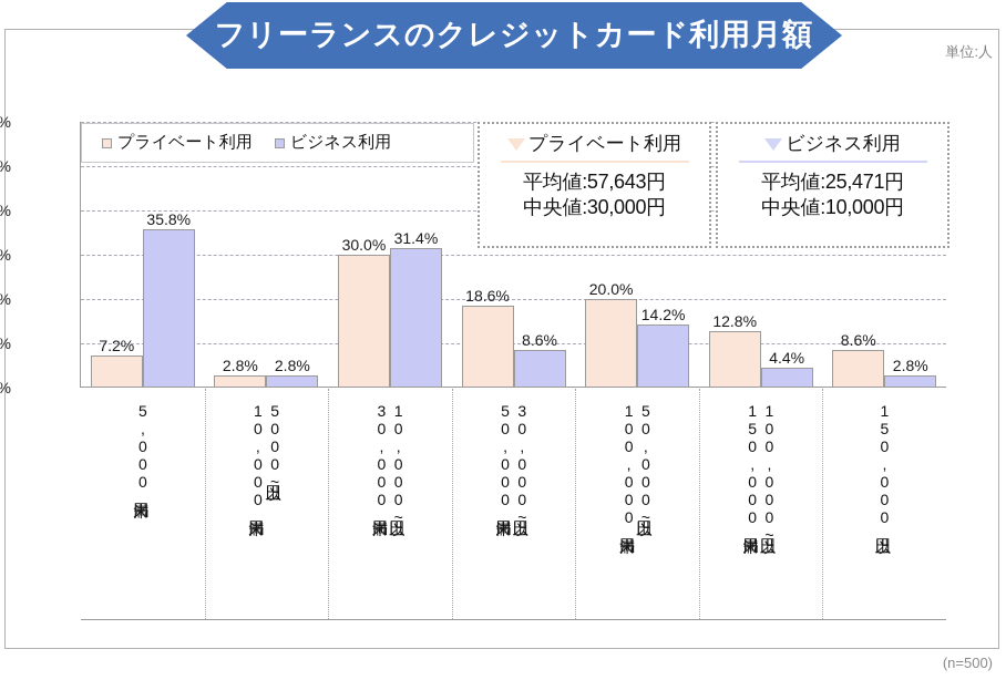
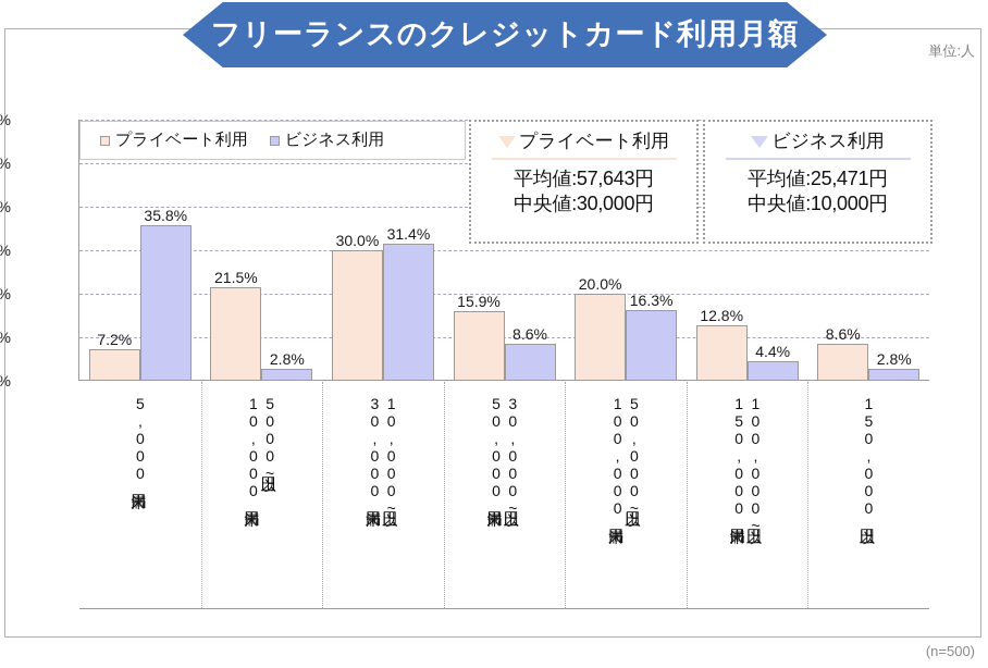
プライベート利用/5000円以上~10,000円未満: 2.8% -> 21.5%
プライベート利用/30,000円以上~50,000円未満: 18.6% -> 15.9%
ビジネス利用/50,000円以上~100,000円未満: 14.2% -> 16.3%
